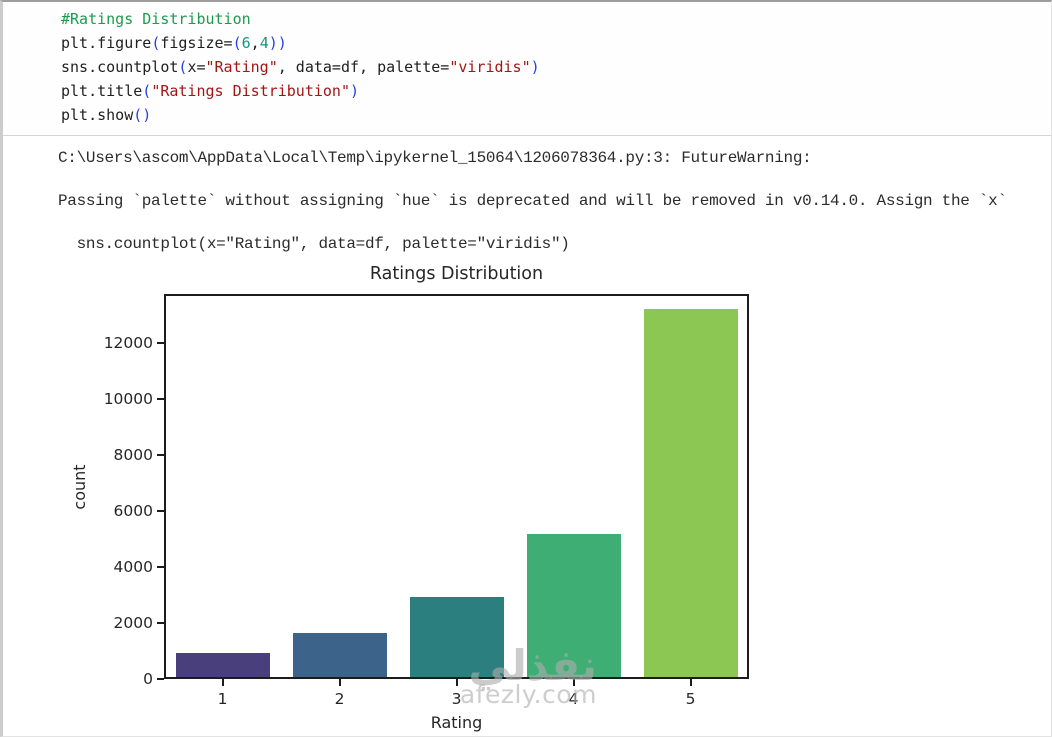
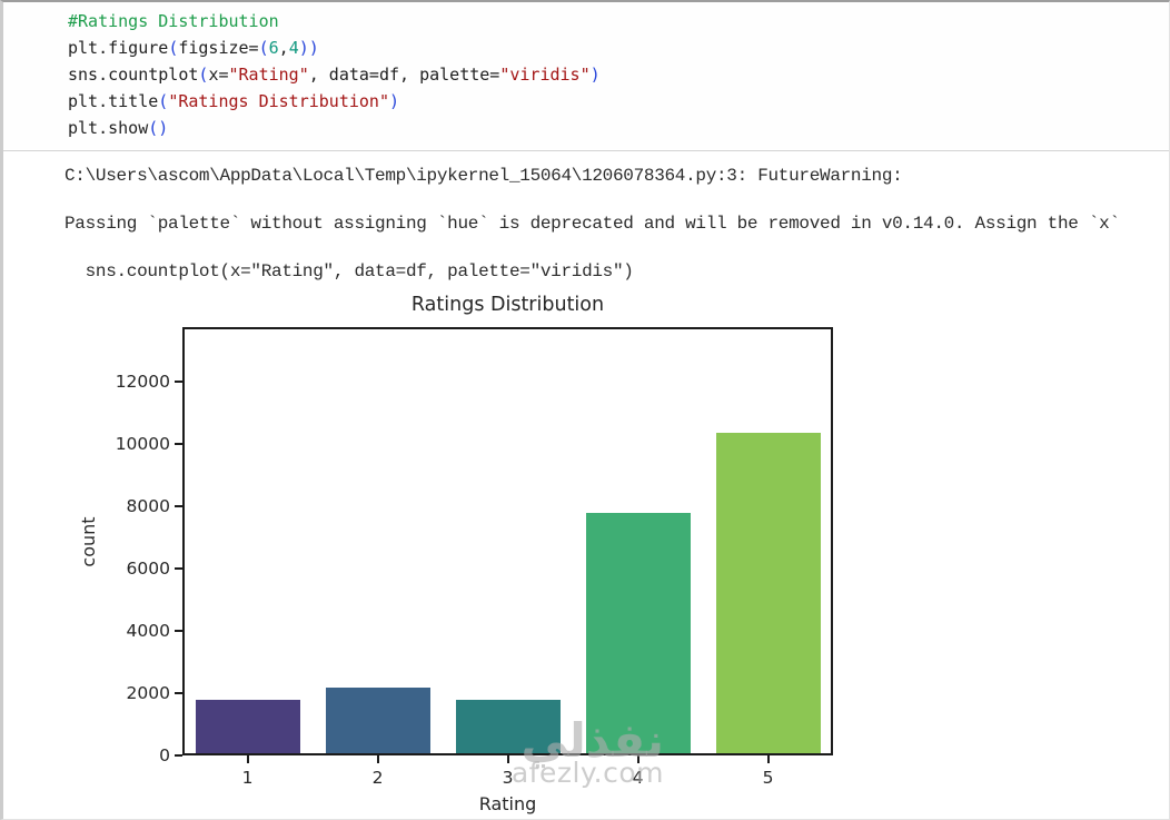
1: 800 -> 1700
2: 1600 -> 2100
3: 2800 -> 1700
4: 5100 -> 7700
5: 13200 -> 10300
